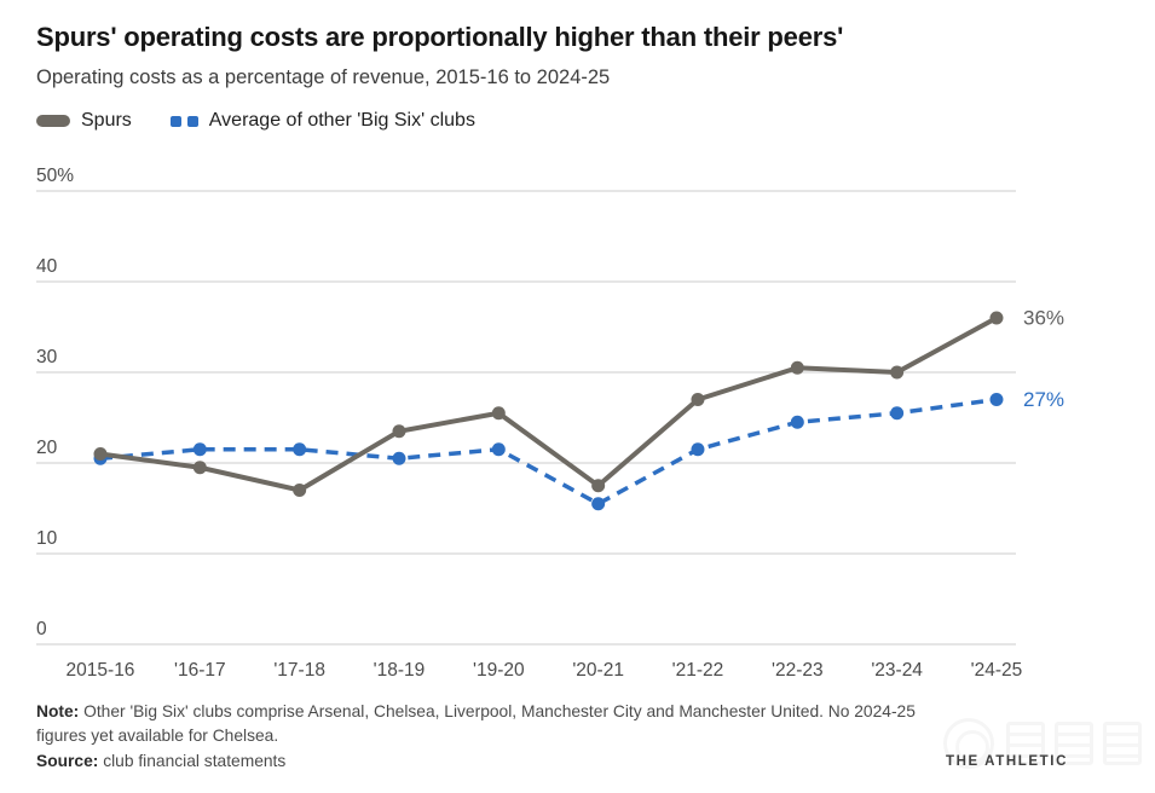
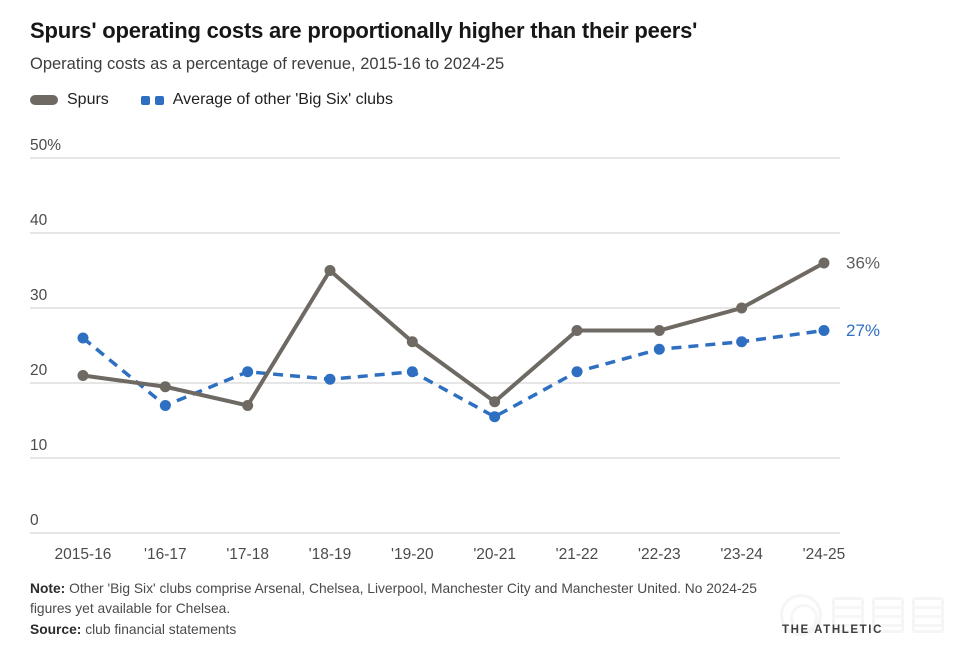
Average of other 'Big Six' clubs/2015-16: 20% -> 26%
Average of other 'Big Six' clubs/'16-17: 22% -> 17%
Spurs/'18-19: 24% -> 35%
Spurs/'22-23: 30% -> 27%
